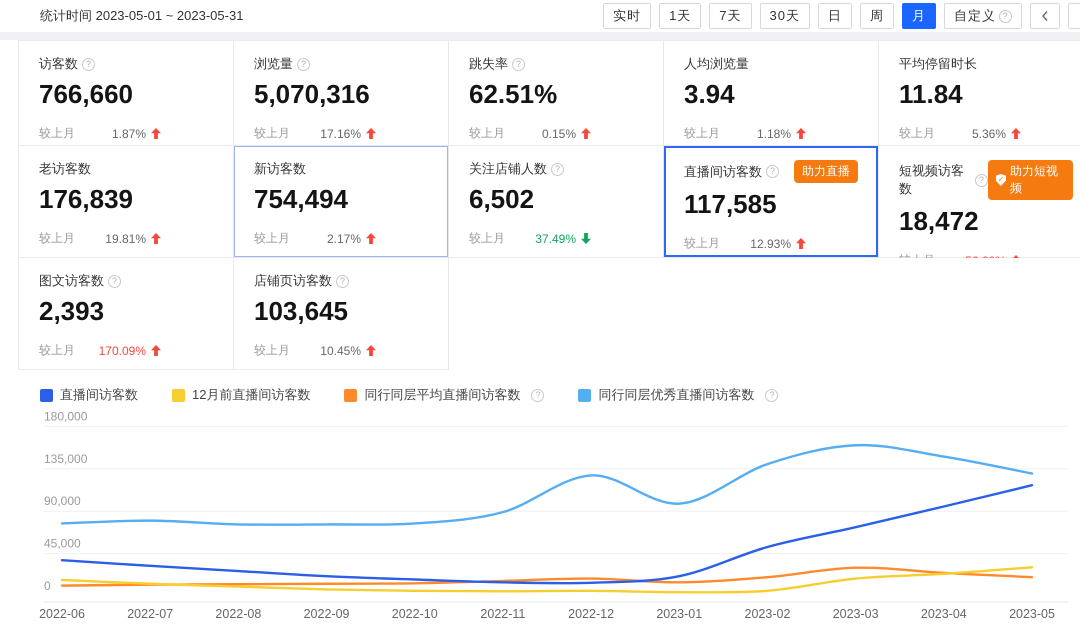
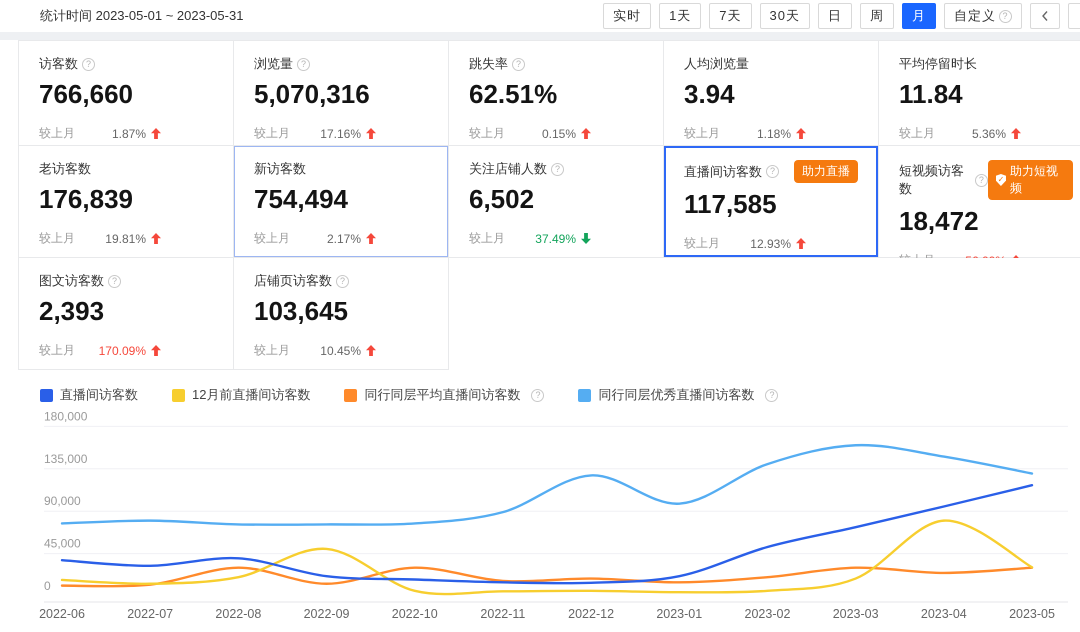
直播间访客数/2022-08: 30000 -> 40000
12月前直播间访客数/2022-08: 10000 -> 20000
同行同层平均直播间访客数/2022-08: 10000 -> 30000
12月前直播间访客数/2022-09: 10000 -> 50000
同行同层平均直播间访客数/2022-10: 10000 -> 30000
12月前直播间访客数/2023-04: 20000 -> 80000
同行同层平均直播间访客数/2023-05: 20000 -> 30000
